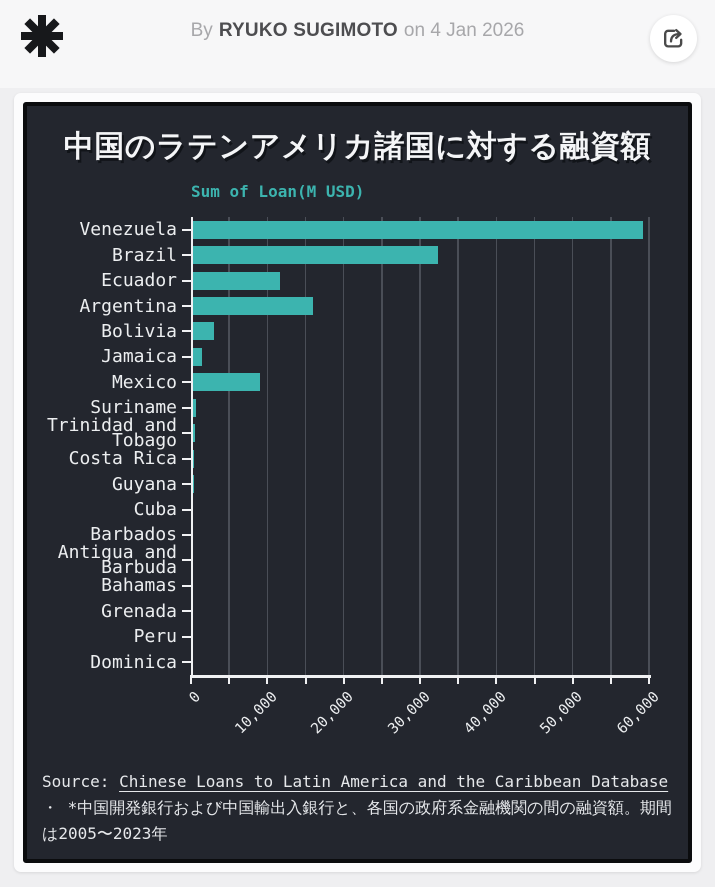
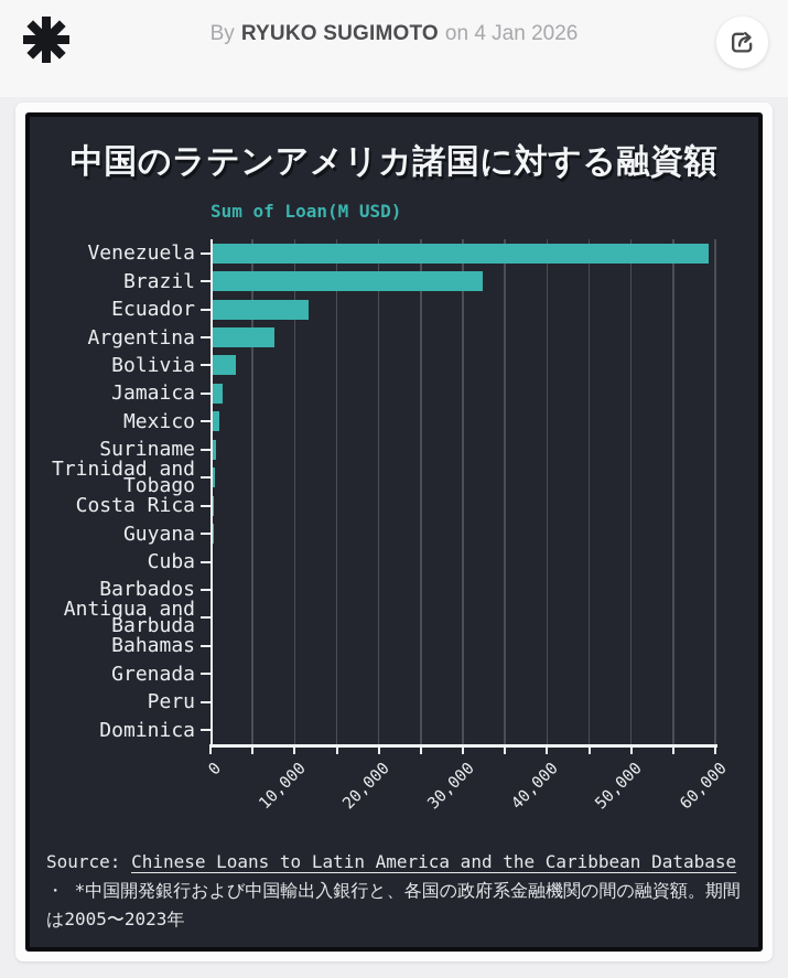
Argentina: 16000 -> 8000
Mexico: 9000 -> 1000
